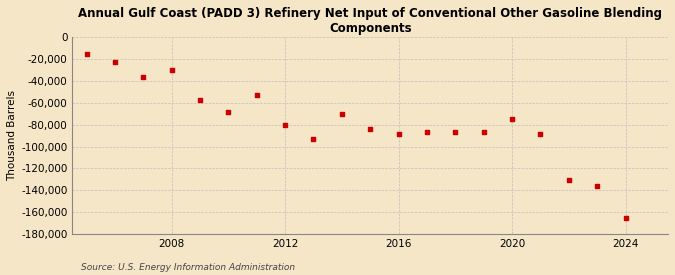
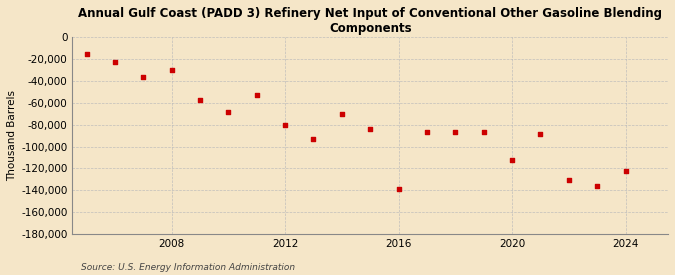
2016: -88,000 -> -139,000
2020: -75,000 -> -112,000
2024: -165,000 -> -122,000
